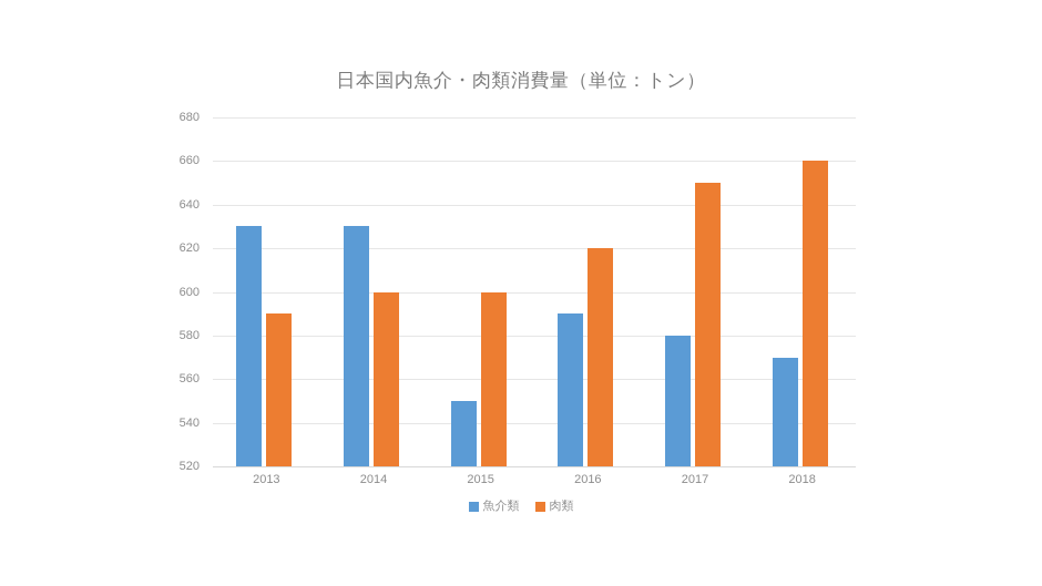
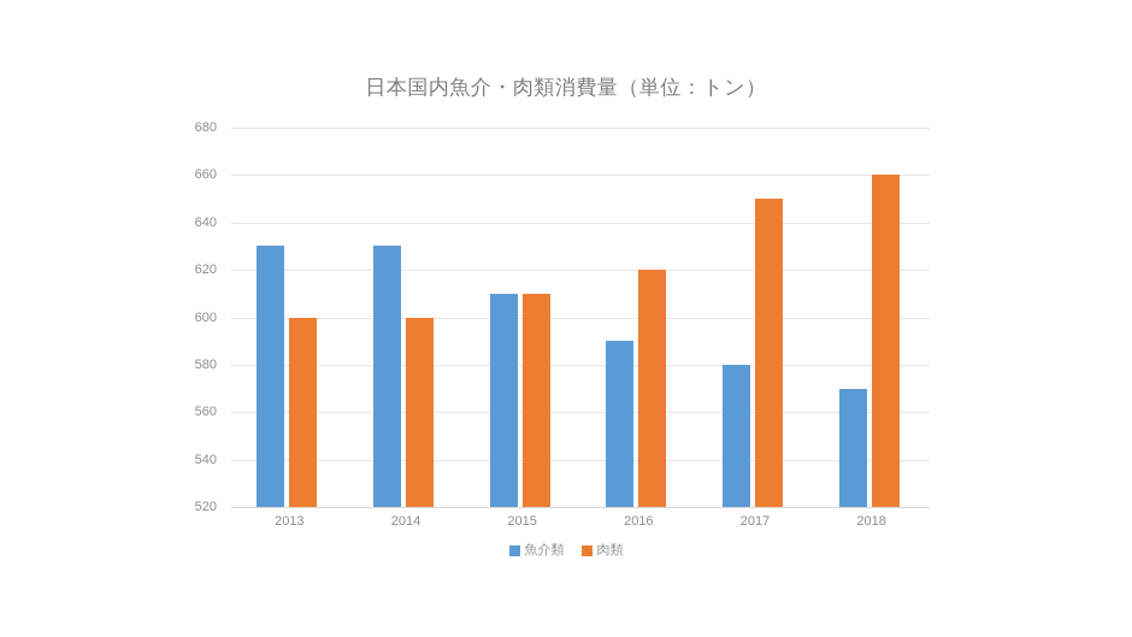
肉類/2013: 590 -> 600
魚介類/2015: 550 -> 610
肉類/2015: 600 -> 610
